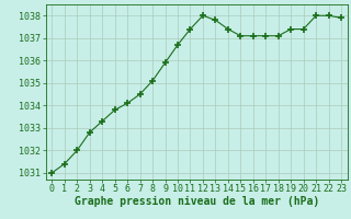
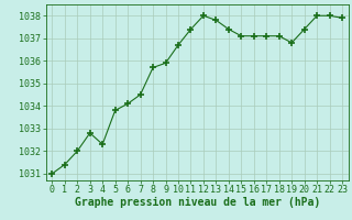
4: 1033.3 -> 1032.3
8: 1035.1 -> 1035.7
19: 1037.4 -> 1036.8
